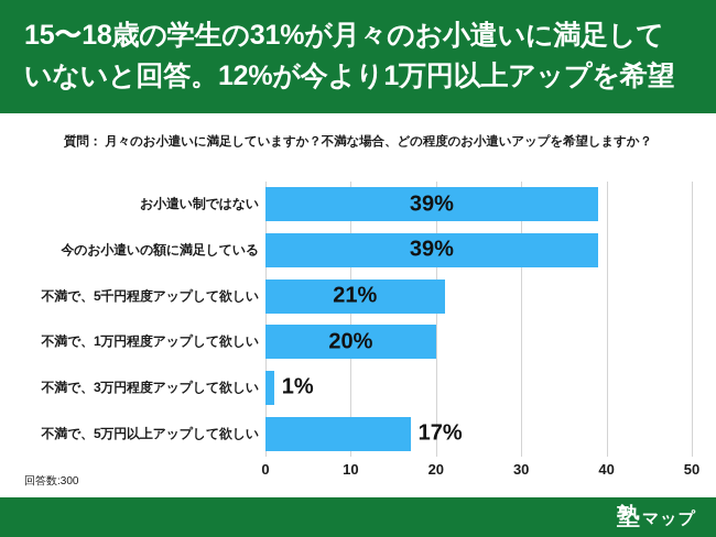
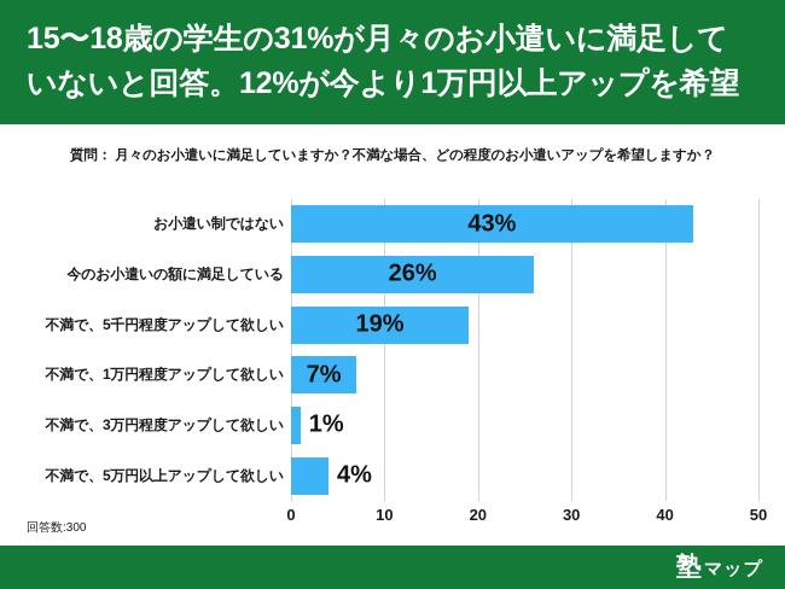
お小遣い制ではない: 39% -> 43%
今のお小遣いの額に満足している: 39% -> 26%
不満で、5千円程度アップして欲しい: 21% -> 19%
不満で、1万円程度アップして欲しい: 20% -> 7%
不満で、5万円以上アップして欲しい: 17% -> 4%
